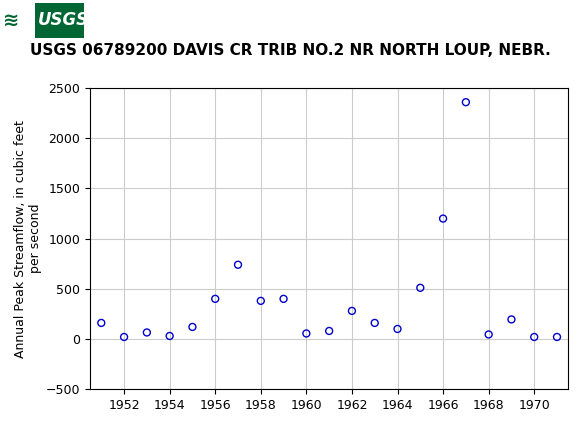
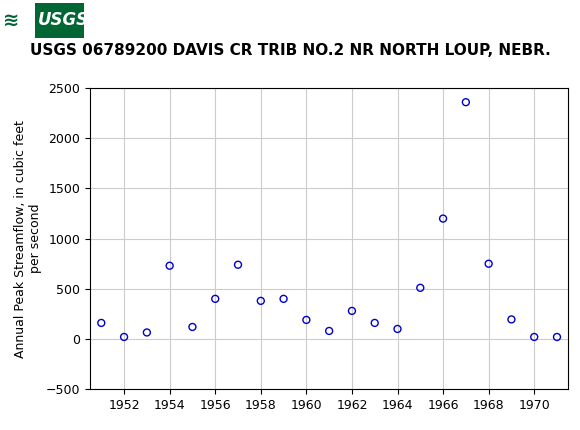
1954: 30 -> 730
1960: 60 -> 190
1968: 40 -> 750
